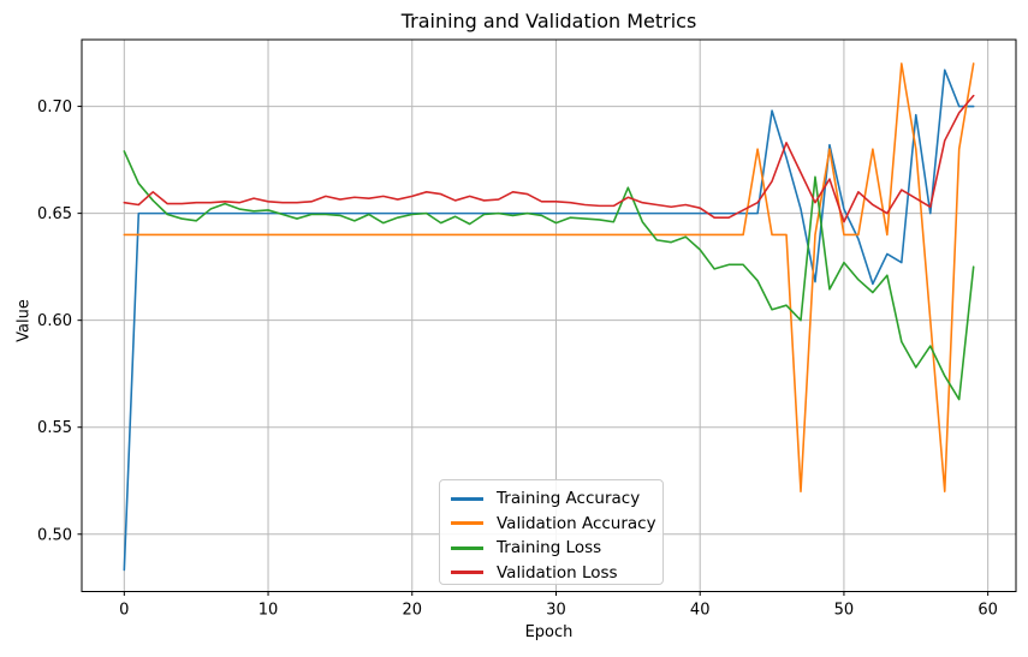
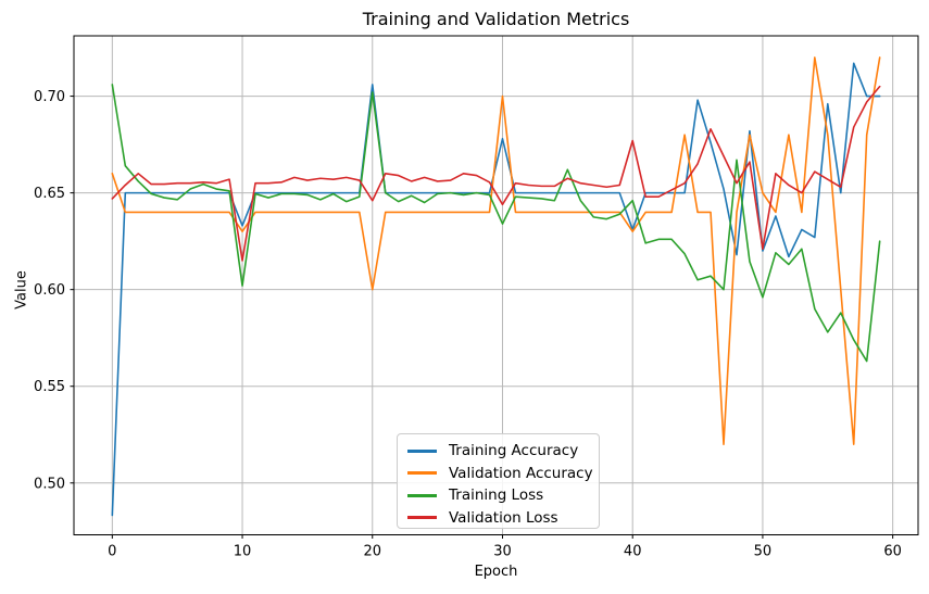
Validation Accuracy/0: 0.64 -> 0.66
Training Loss/0: 0.679 -> 0.706
Validation Loss/0: 0.655 -> 0.647
Training Accuracy/10: 0.650 -> 0.633
Validation Accuracy/10: 0.64 -> 0.63
Training Loss/10: 0.651 -> 0.602
Validation Loss/10: 0.655 -> 0.615
Training Accuracy/20: 0.650 -> 0.706
Validation Accuracy/20: 0.64 -> 0.60
Training Loss/20: 0.649 -> 0.702
Validation Loss/20: 0.658 -> 0.646
Training Accuracy/30: 0.650 -> 0.678
Validation Accuracy/30: 0.64 -> 0.70
Training Loss/30: 0.645 -> 0.634
Validation Loss/30: 0.655 -> 0.644
Training Accuracy/40: 0.650 -> 0.631
Validation Accuracy/40: 0.64 -> 0.63
Training Loss/40: 0.633 -> 0.646
Validation Loss/40: 0.652 -> 0.677
Training Accuracy/50: 0.652 -> 0.620
Validation Accuracy/50: 0.64 -> 0.65
Training Loss/50: 0.627 -> 0.596
Validation Loss/50: 0.646 -> 0.621
